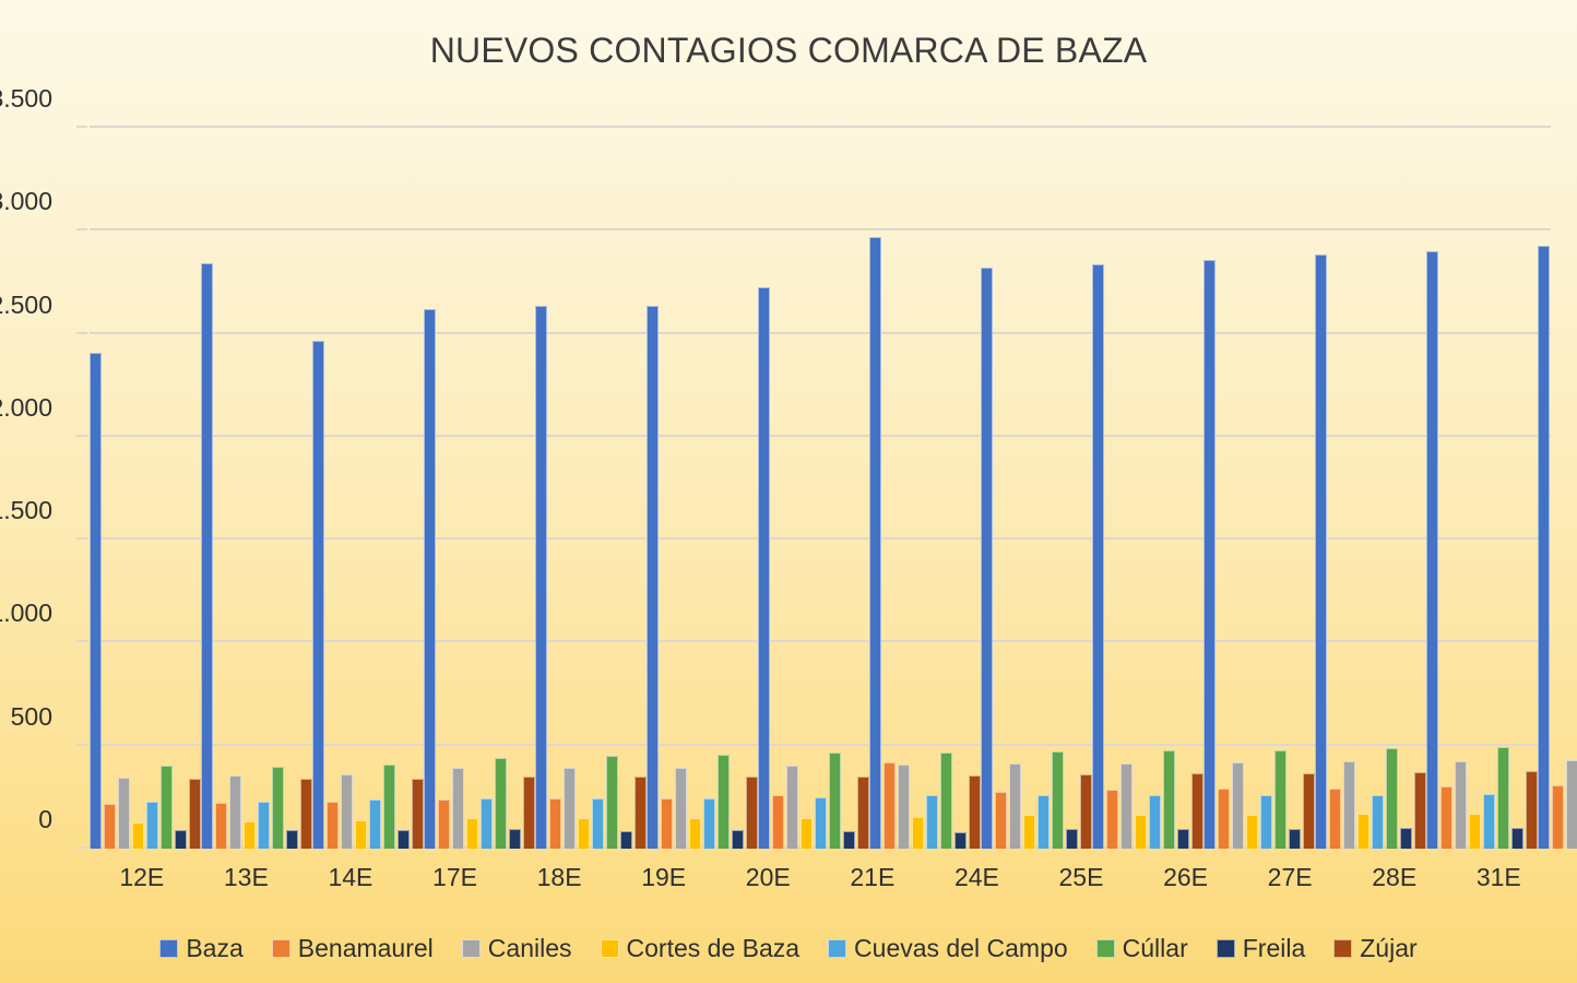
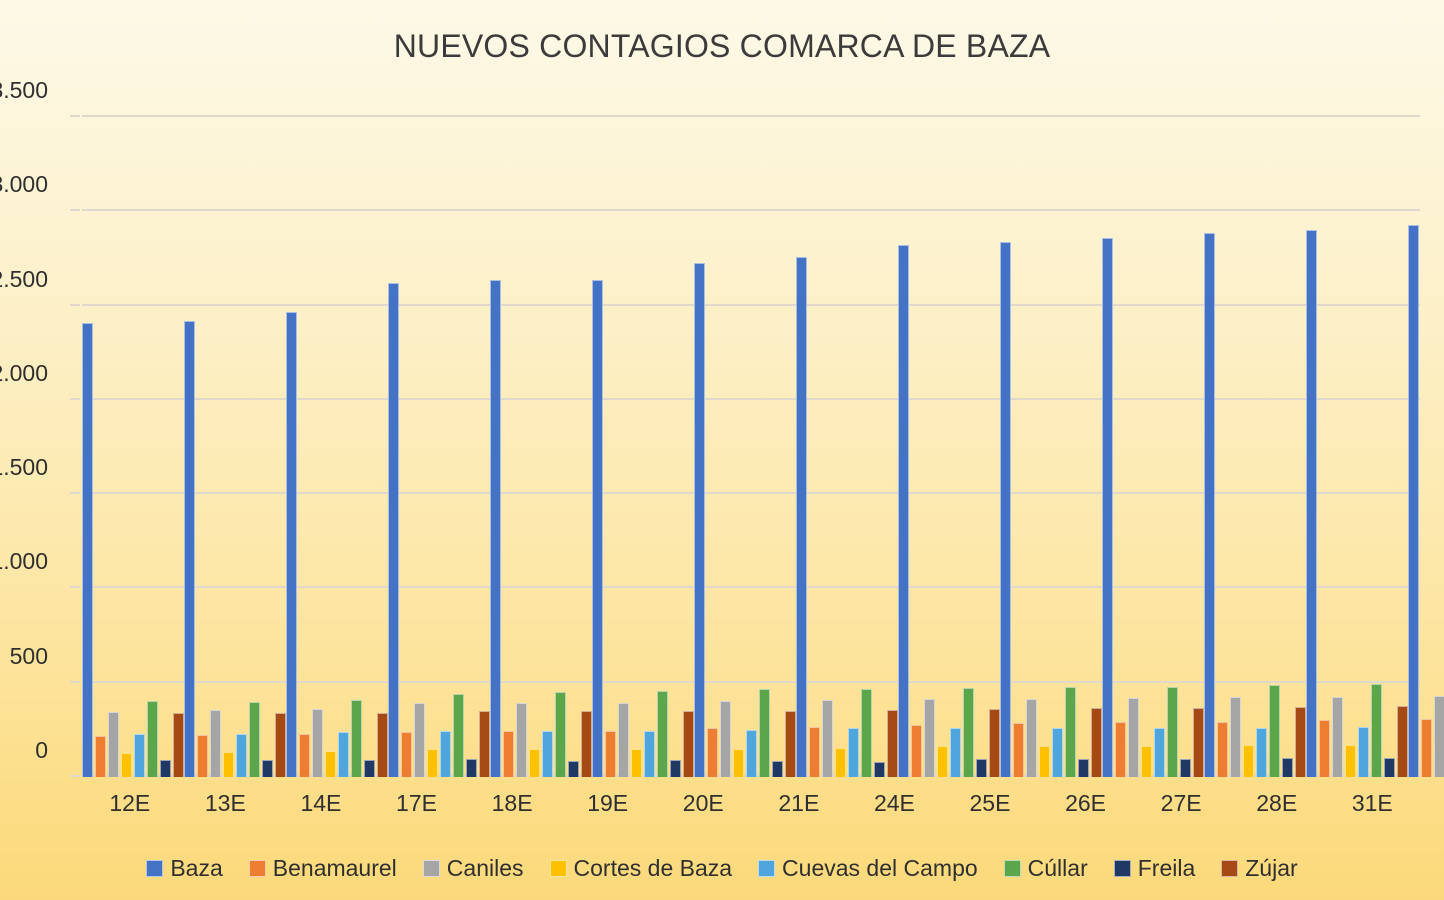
Baza/13E: 2840 -> 2420
Baza/21E: 2970 -> 2760
Benamaurel/21E: 420 -> 260
